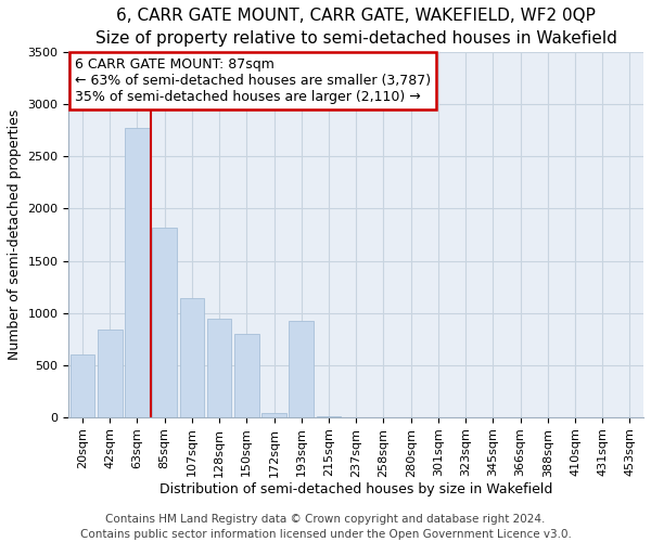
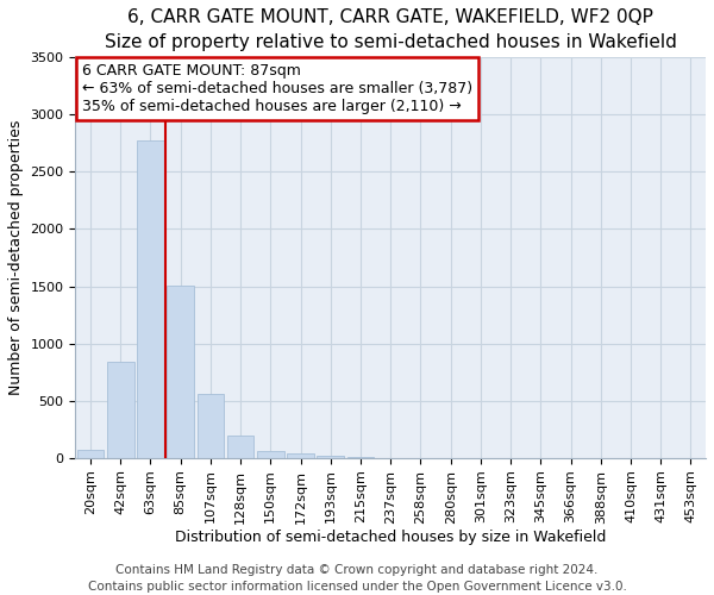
20sqm: 600 -> 80
85sqm: 1820 -> 1510
107sqm: 1140 -> 560
128sqm: 940 -> 200
150sqm: 800 -> 60
193sqm: 920 -> 20
